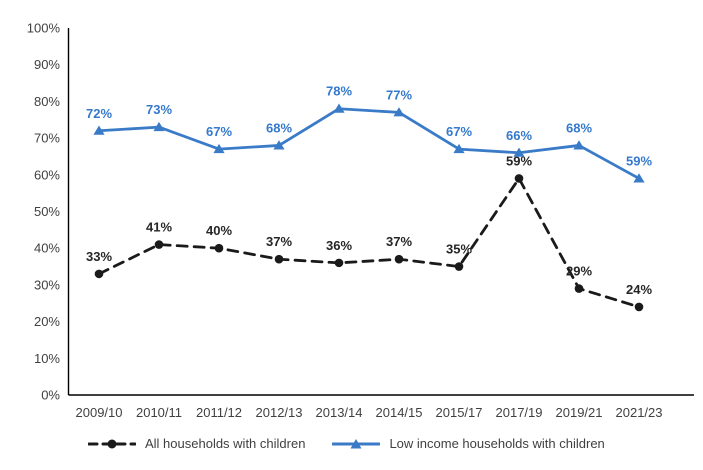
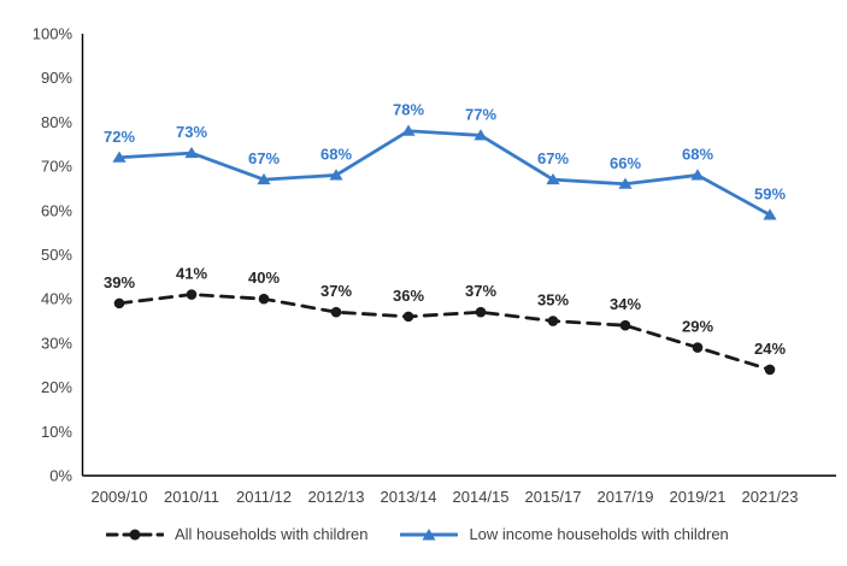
All households with children/2009/10: 33% -> 39%
All households with children/2017/19: 59% -> 34%
